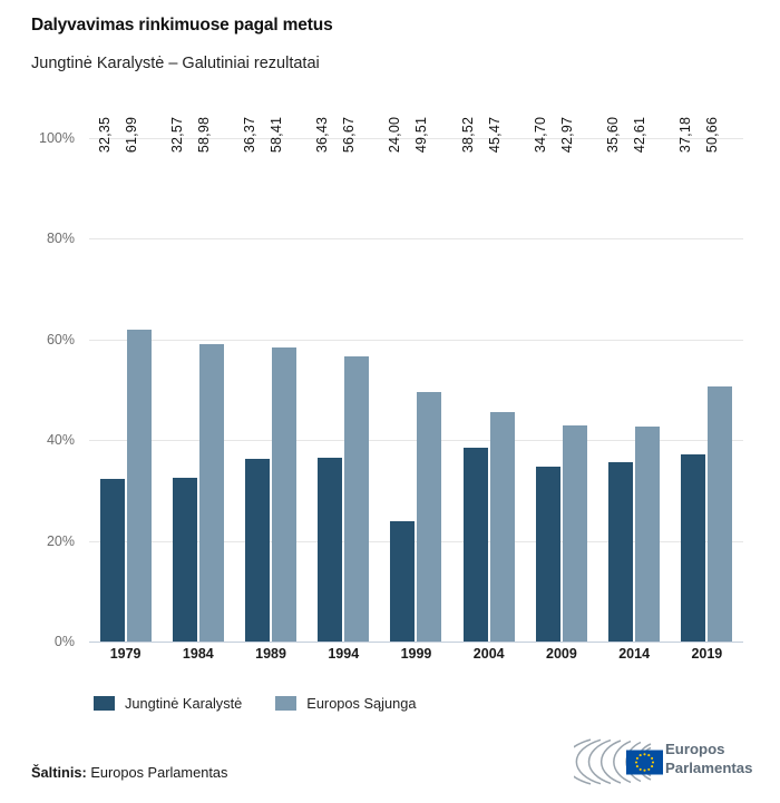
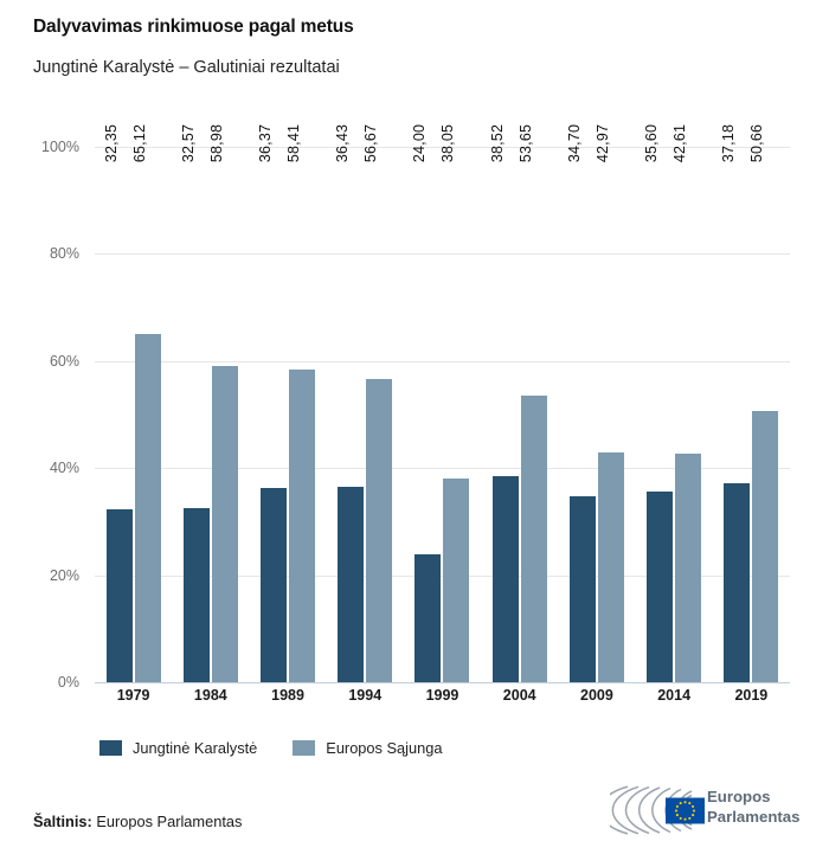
Europos Sąjunga/1979: 61,99 -> 65,12
Europos Sąjunga/1999: 49,51 -> 38,05
Europos Sąjunga/2004: 45,47 -> 53,65
